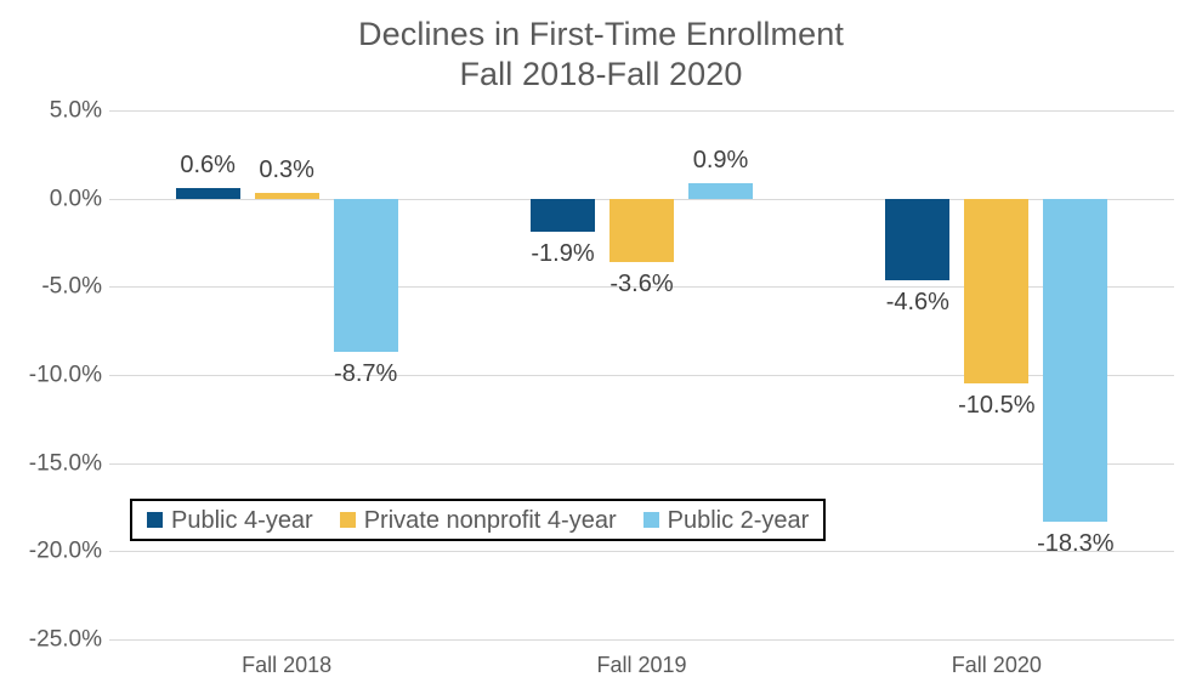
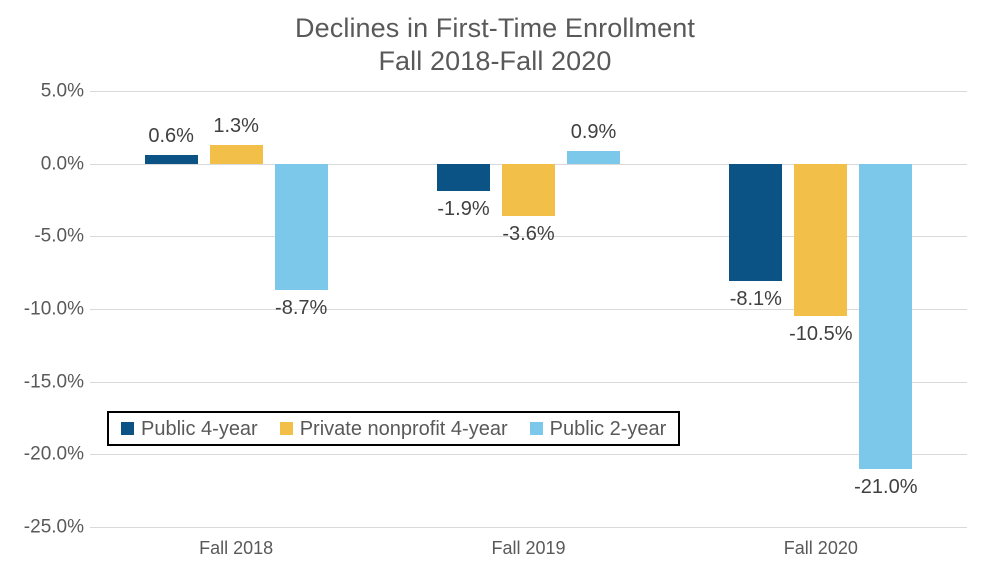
Private nonprofit 4-year/Fall 2018: 0.3% -> 1.3%
Public 4-year/Fall 2020: -4.6% -> -8.1%
Public 2-year/Fall 2020: -18.3% -> -21.0%
